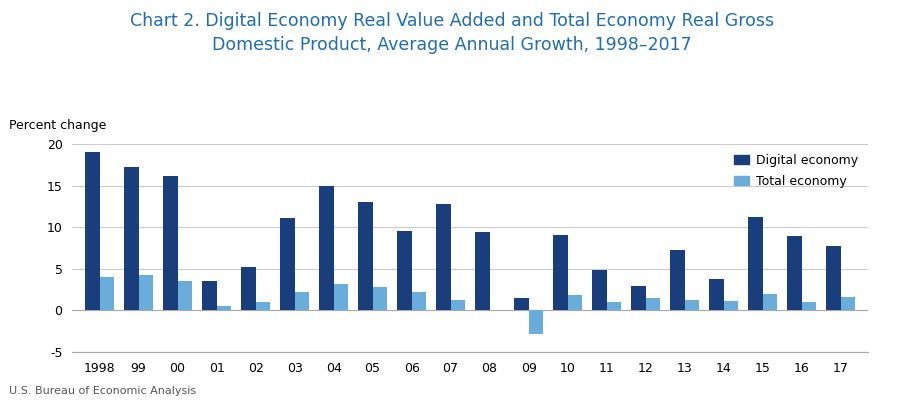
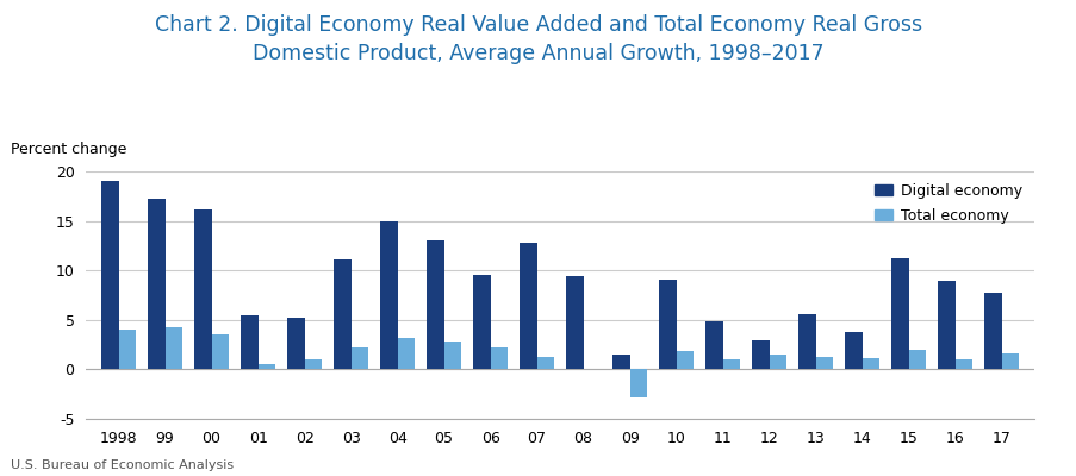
Digital economy/01: 3.5 -> 5.4
Digital economy/13: 7.2 -> 5.6
